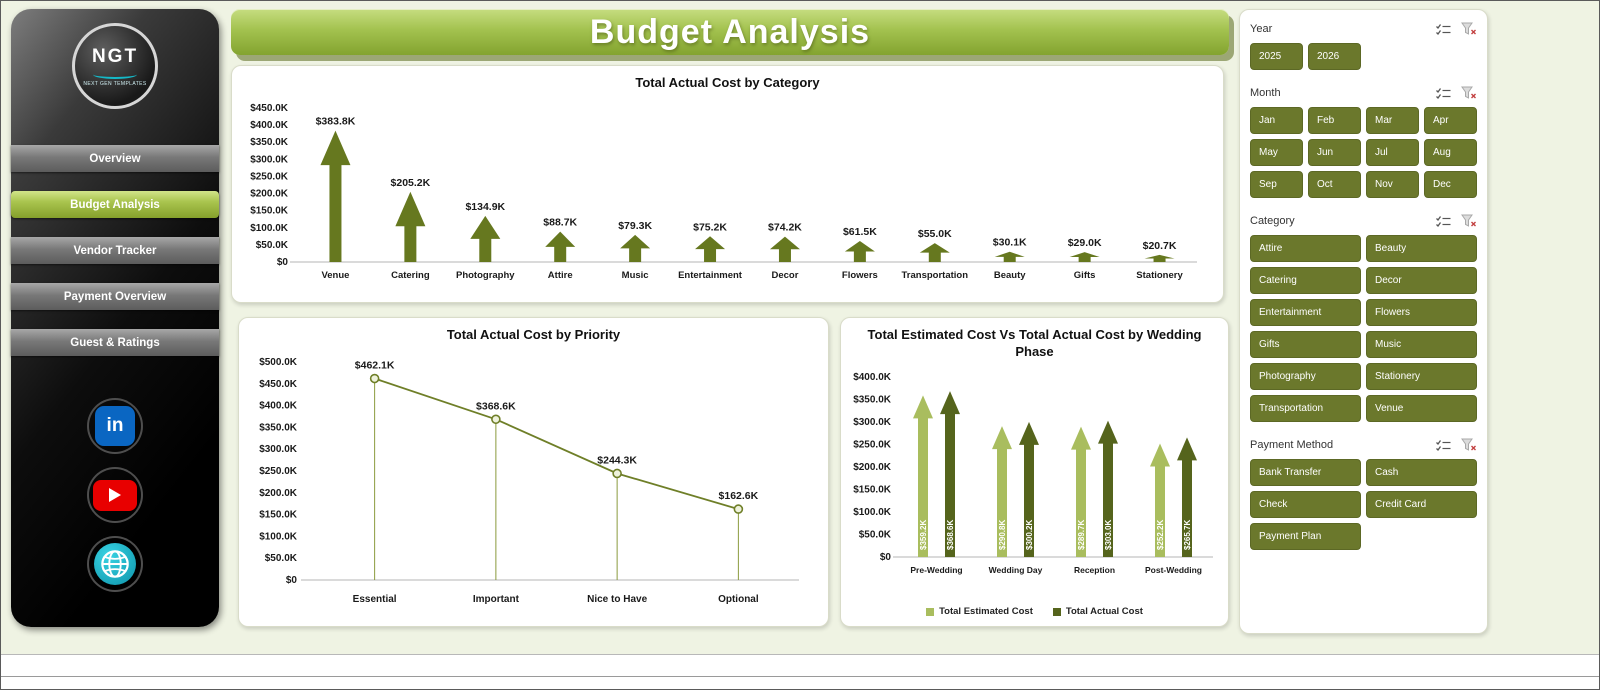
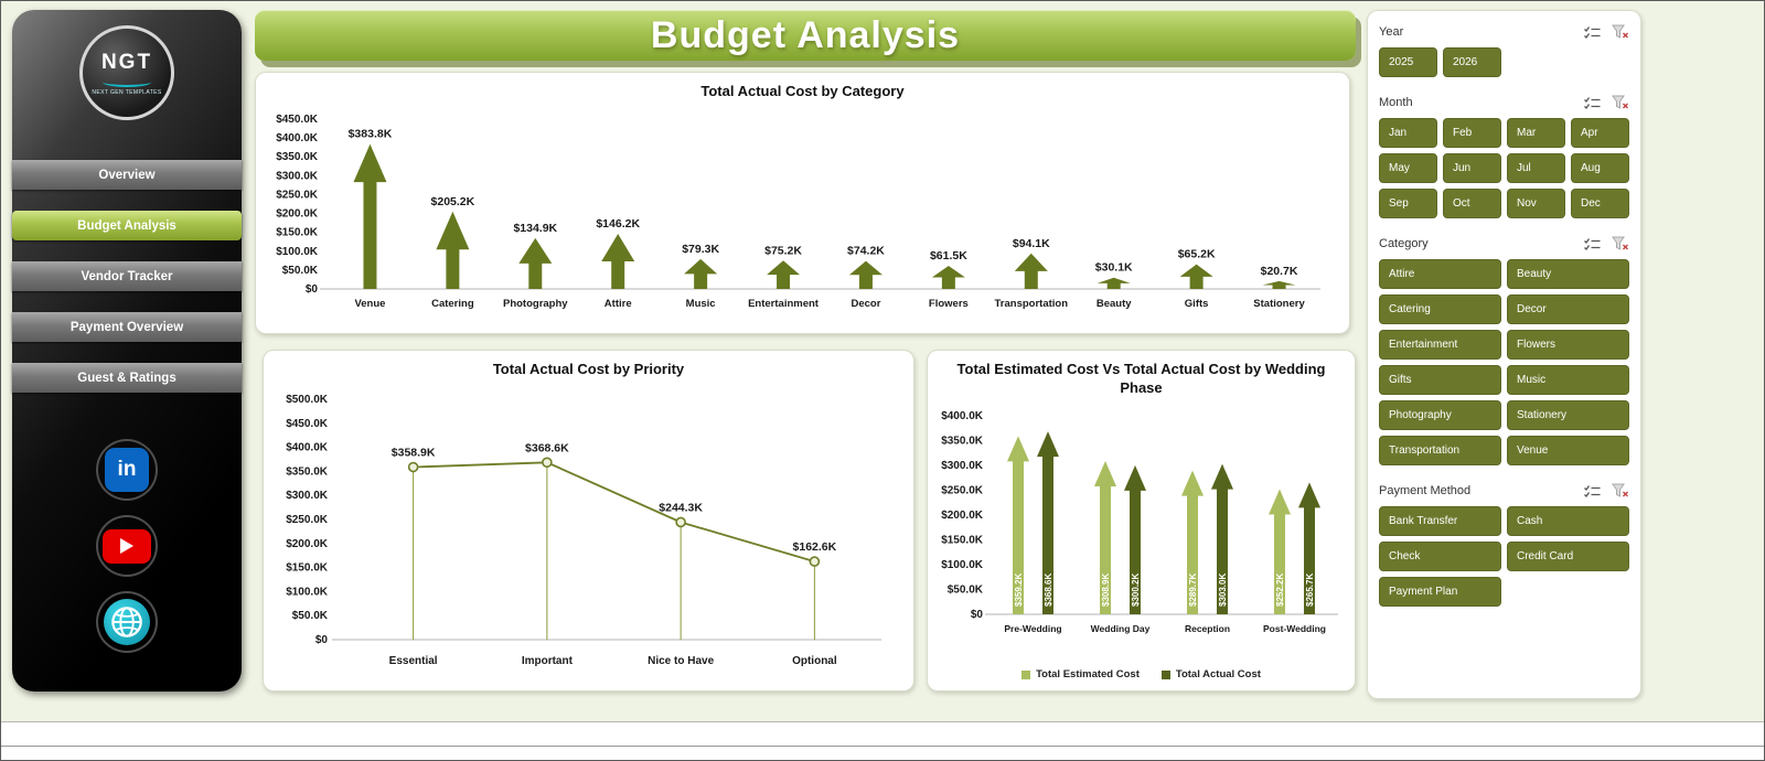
Total Actual Cost by Category/Attire: $88.7K -> $146.2K
Total Actual Cost by Category/Transportation: $55.0K -> $94.1K
Total Actual Cost by Category/Gifts: $29.0K -> $65.2K
Total Actual Cost by Priority/Essential: $462.1K -> $358.9K
Total Estimated Cost Vs Total Actual Cost by Wedding Phase/Total Estimated Cost/Wedding Day: $290.8K -> $308.9K
